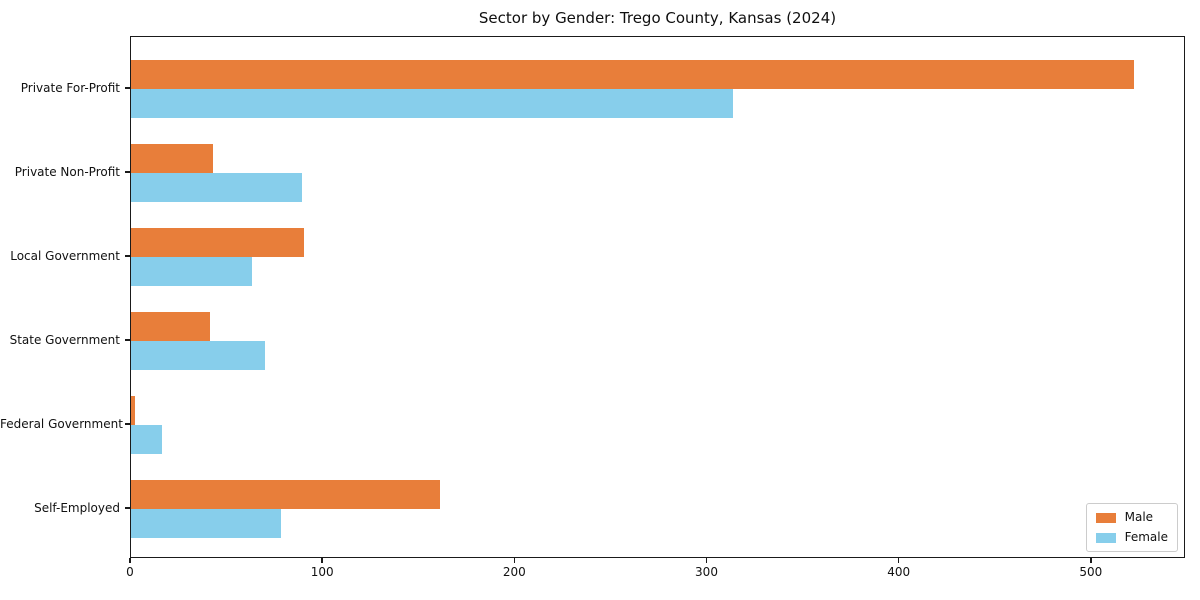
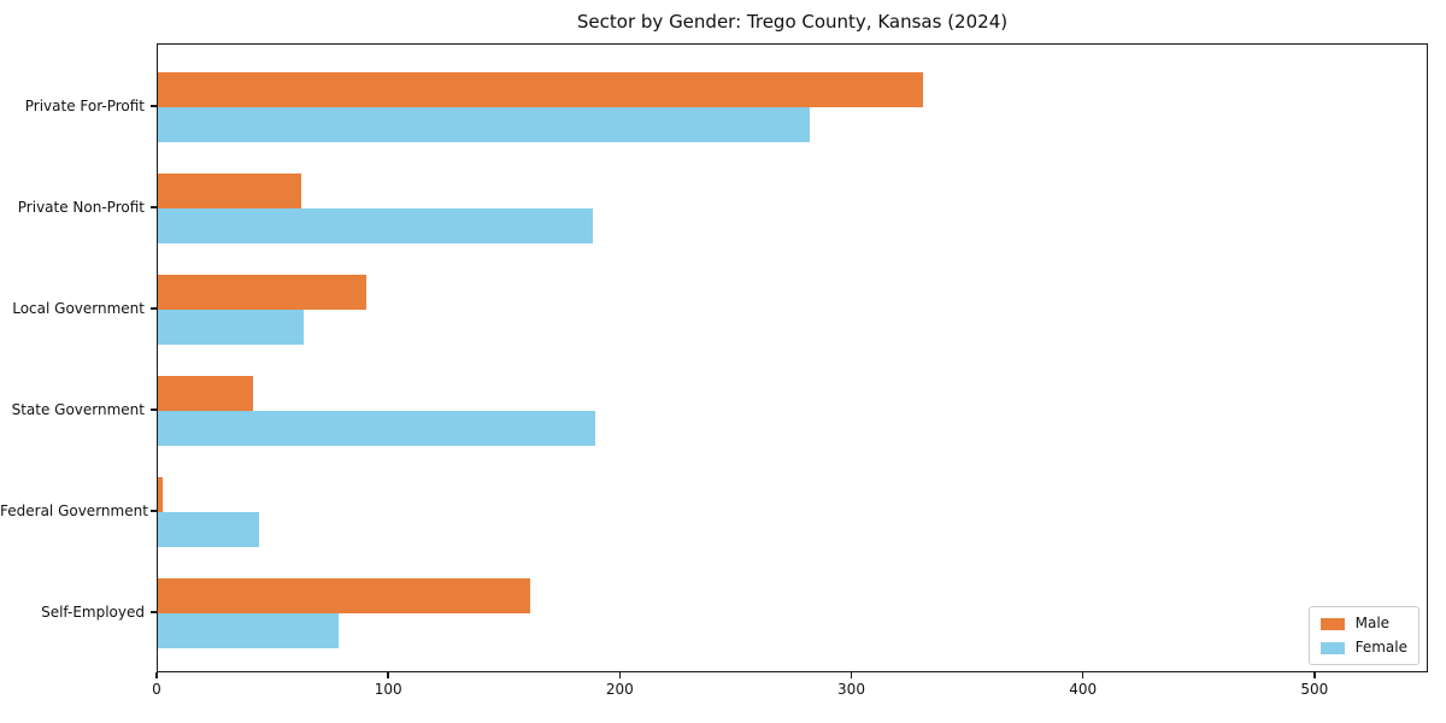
Male/Private For-Profit: 523 -> 331
Female/Private For-Profit: 314 -> 282
Male/Private Non-Profit: 43 -> 62
Female/Private Non-Profit: 89 -> 188
Female/State Government: 70 -> 189
Female/Federal Government: 16 -> 44
